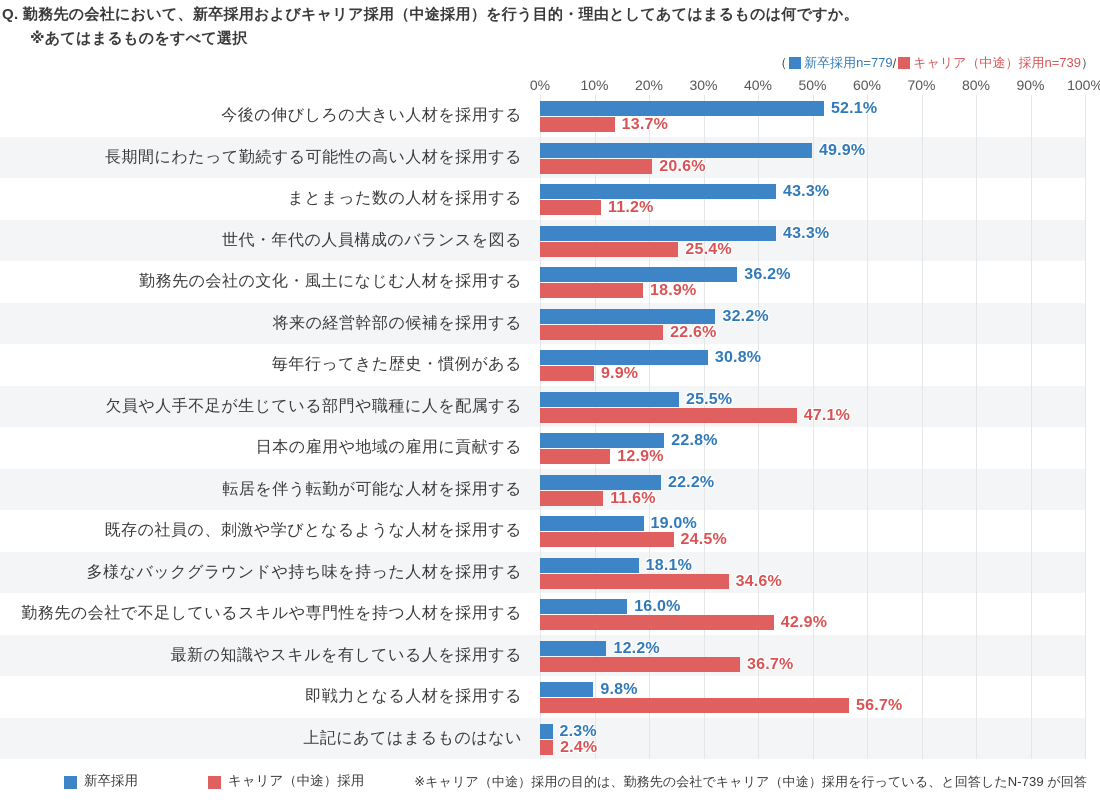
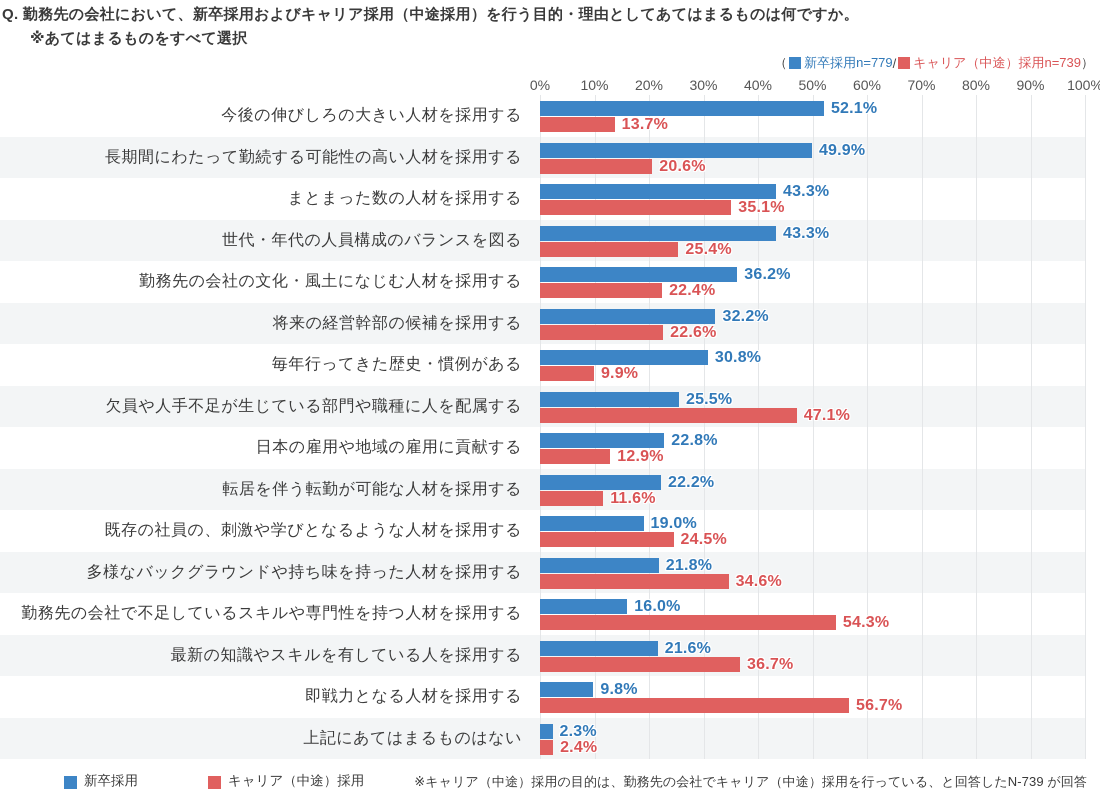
キャリア（中途）採用/まとまった数の人材を採用する: 11.2% -> 35.1%
キャリア（中途）採用/勤務先の会社の文化・風土になじむ人材を採用する: 18.9% -> 22.4%
新卒採用/多様なバックグラウンドや持ち味を持った人材を採用する: 18.1% -> 21.8%
キャリア（中途）採用/勤務先の会社で不足しているスキルや専門性を持つ人材を採用する: 42.9% -> 54.3%
新卒採用/最新の知識やスキルを有している人を採用する: 12.2% -> 21.6%
